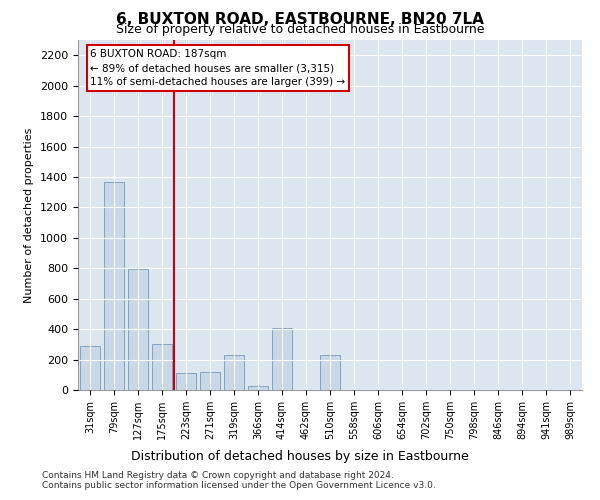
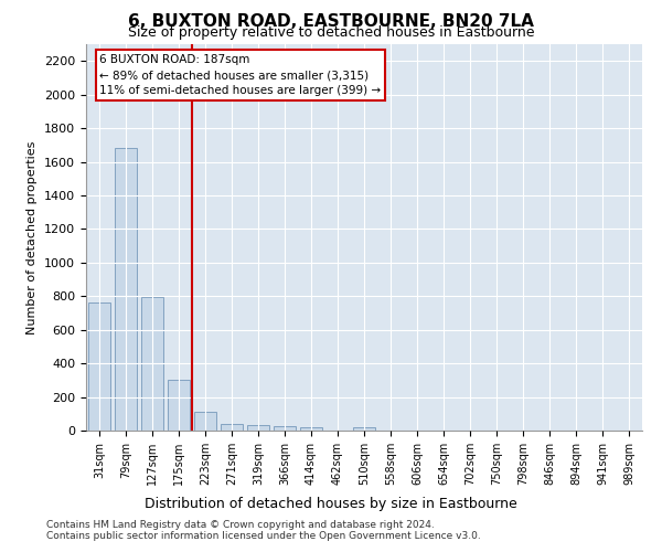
31sqm: 290 -> 760
79sqm: 1370 -> 1680
271sqm: 120 -> 40
319sqm: 230 -> 30
414sqm: 410 -> 20
510sqm: 230 -> 20
